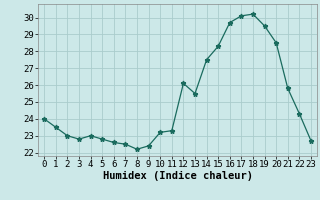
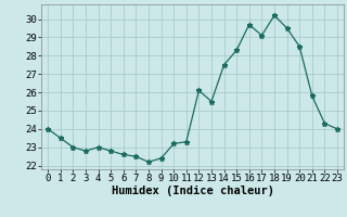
17: 30.1 -> 29.1
23: 22.7 -> 24.0
